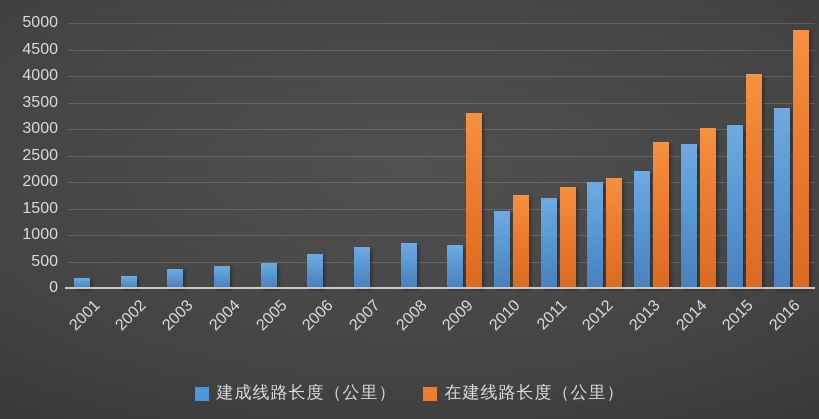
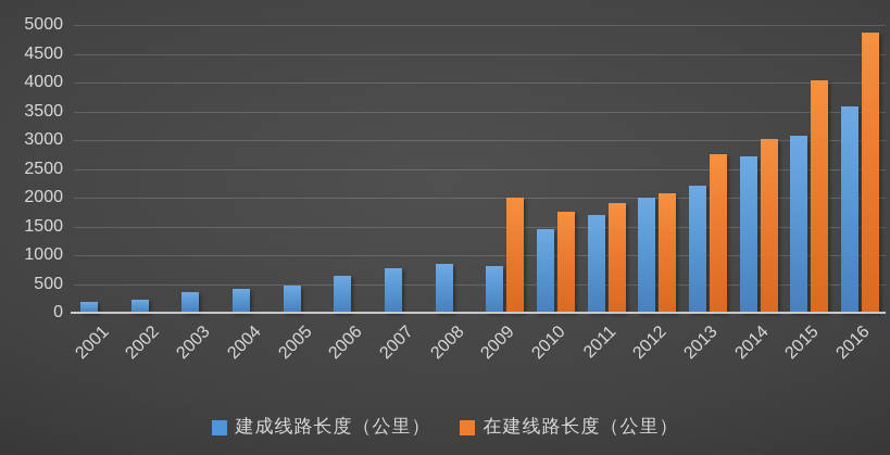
在建线路长度（公里）/2009: 3300 -> 2000
建成线路长度（公里）/2016: 3400 -> 3600
